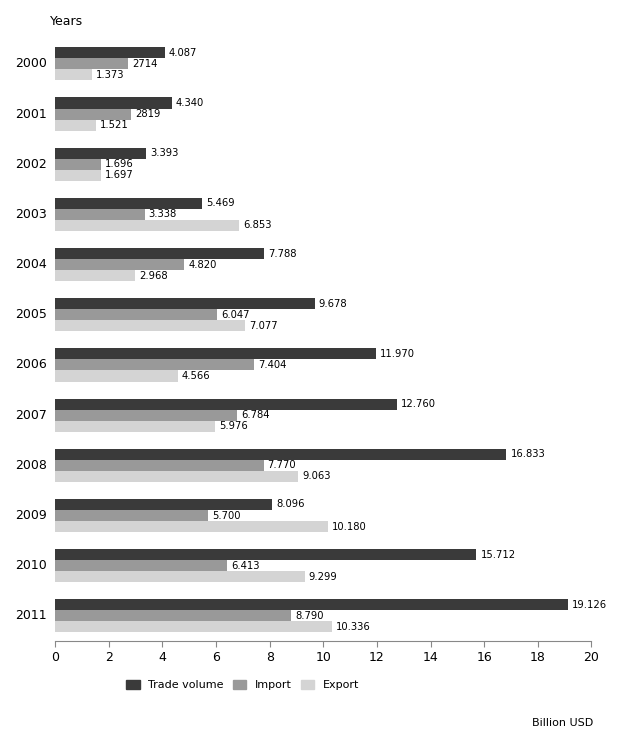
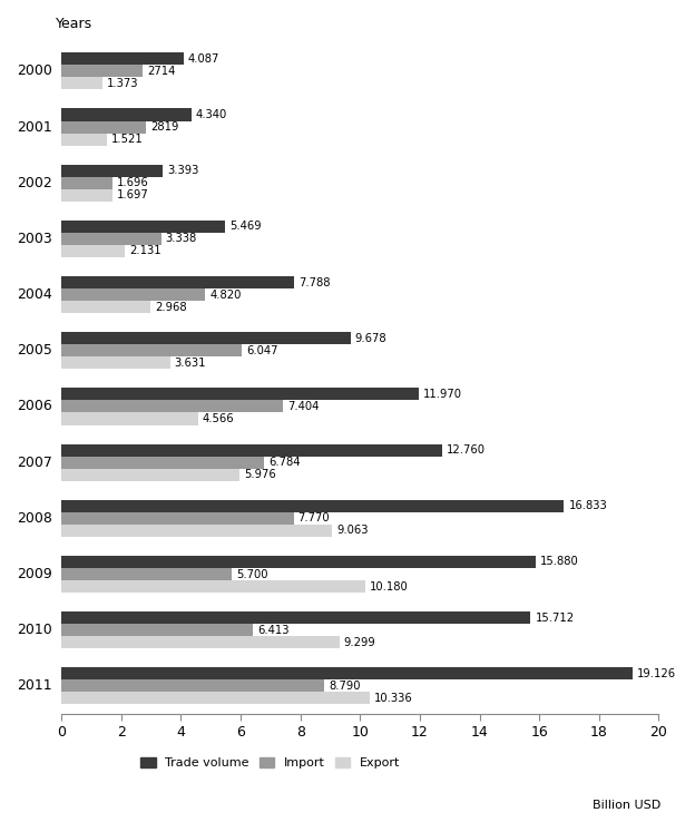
Export/2003: 6.853 -> 2.131
Export/2005: 7.077 -> 3.631
Trade volume/2009: 8.096 -> 15.880
